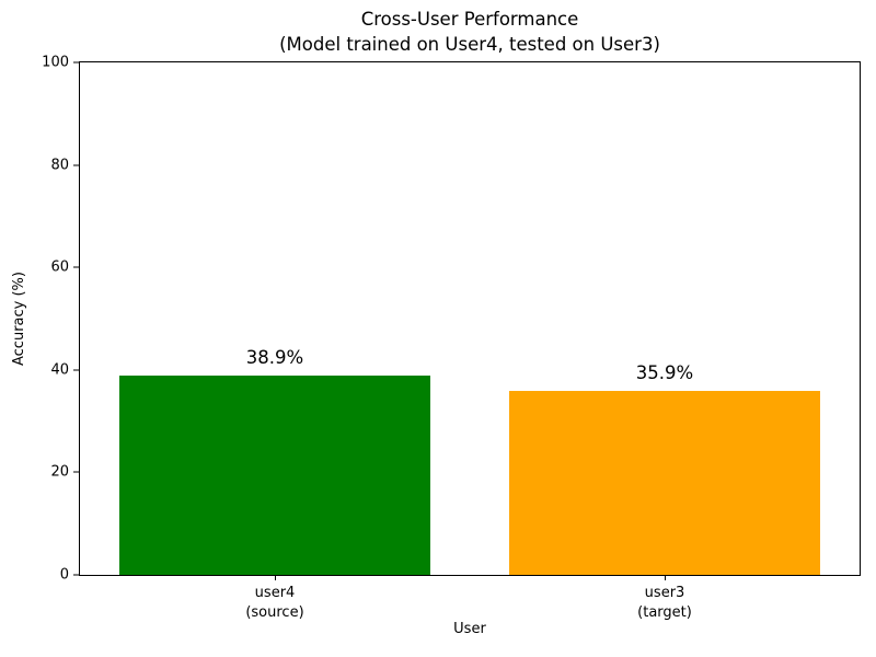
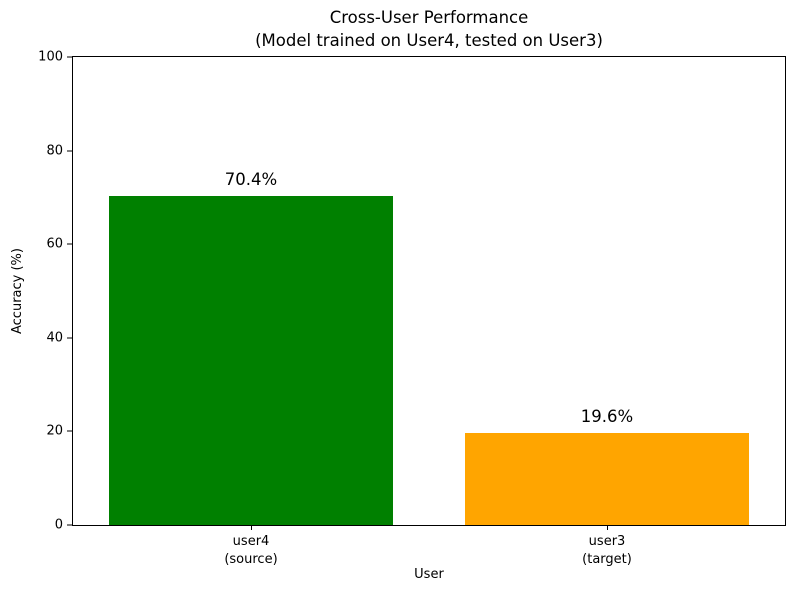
user4 (source): 38.9% -> 70.4%
user3 (target): 35.9% -> 19.6%
